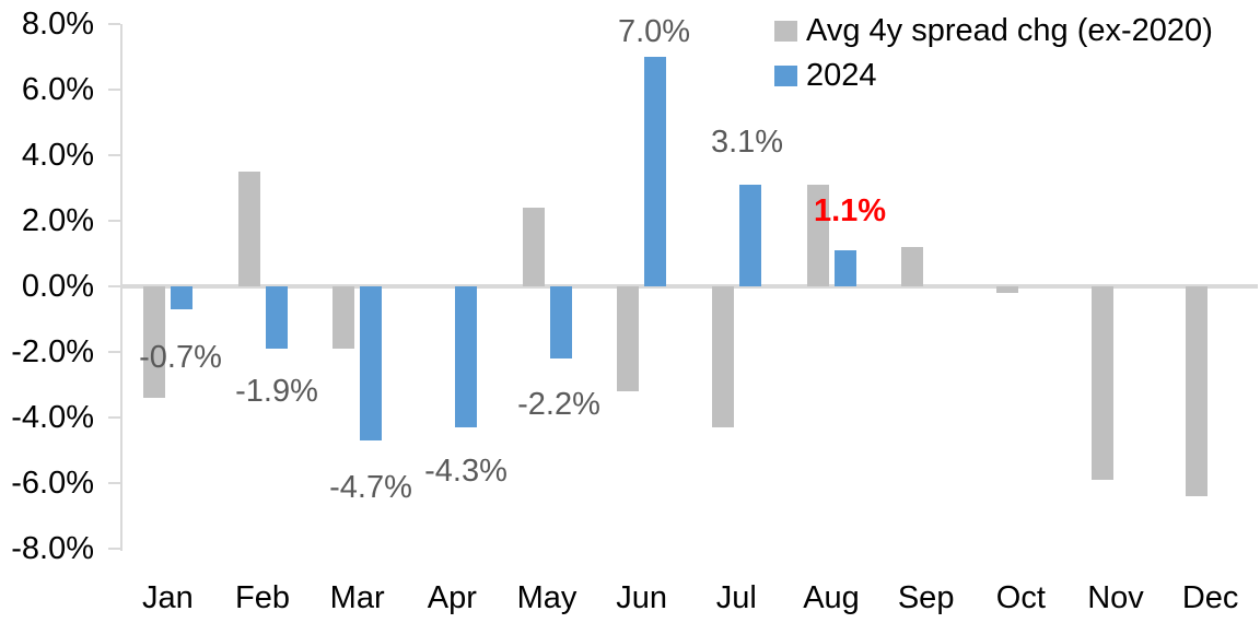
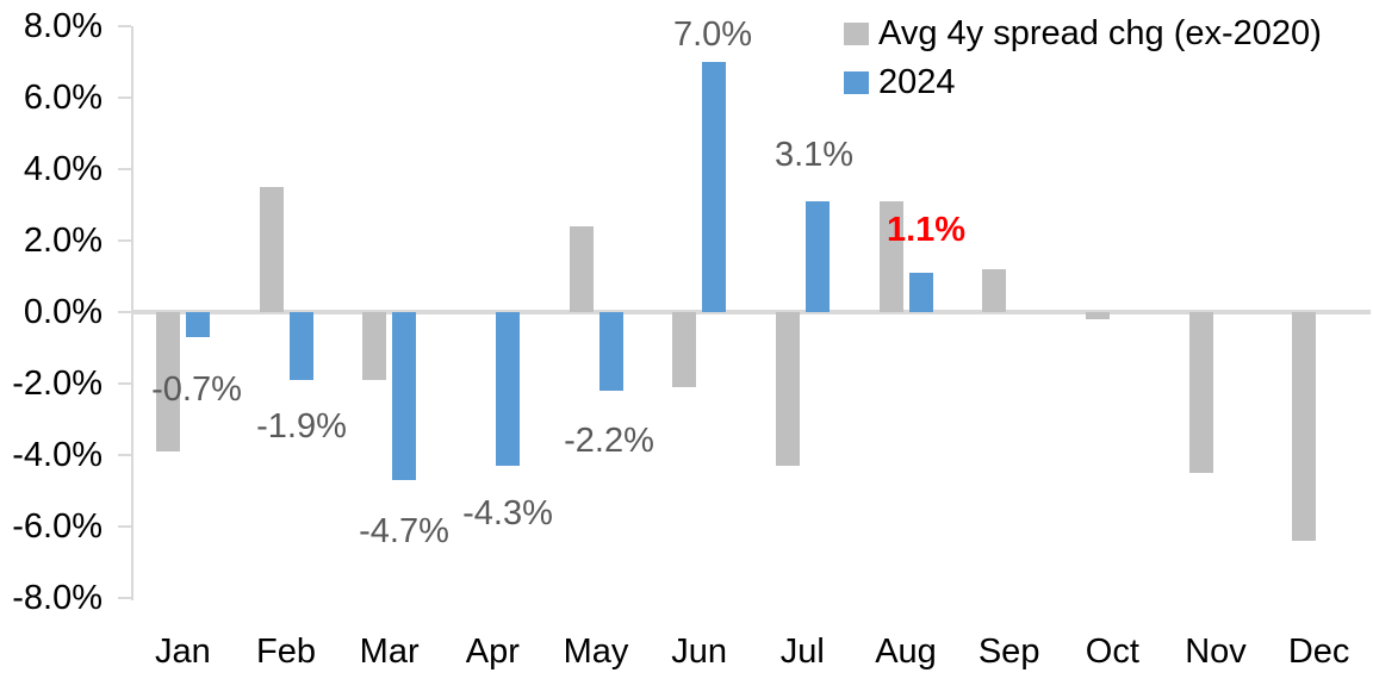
Avg 4y spread chg (ex-2020)/Jan: -3.4% -> -3.9%
Avg 4y spread chg (ex-2020)/Jun: -3.2% -> -2.1%
Avg 4y spread chg (ex-2020)/Nov: -5.9% -> -4.5%
